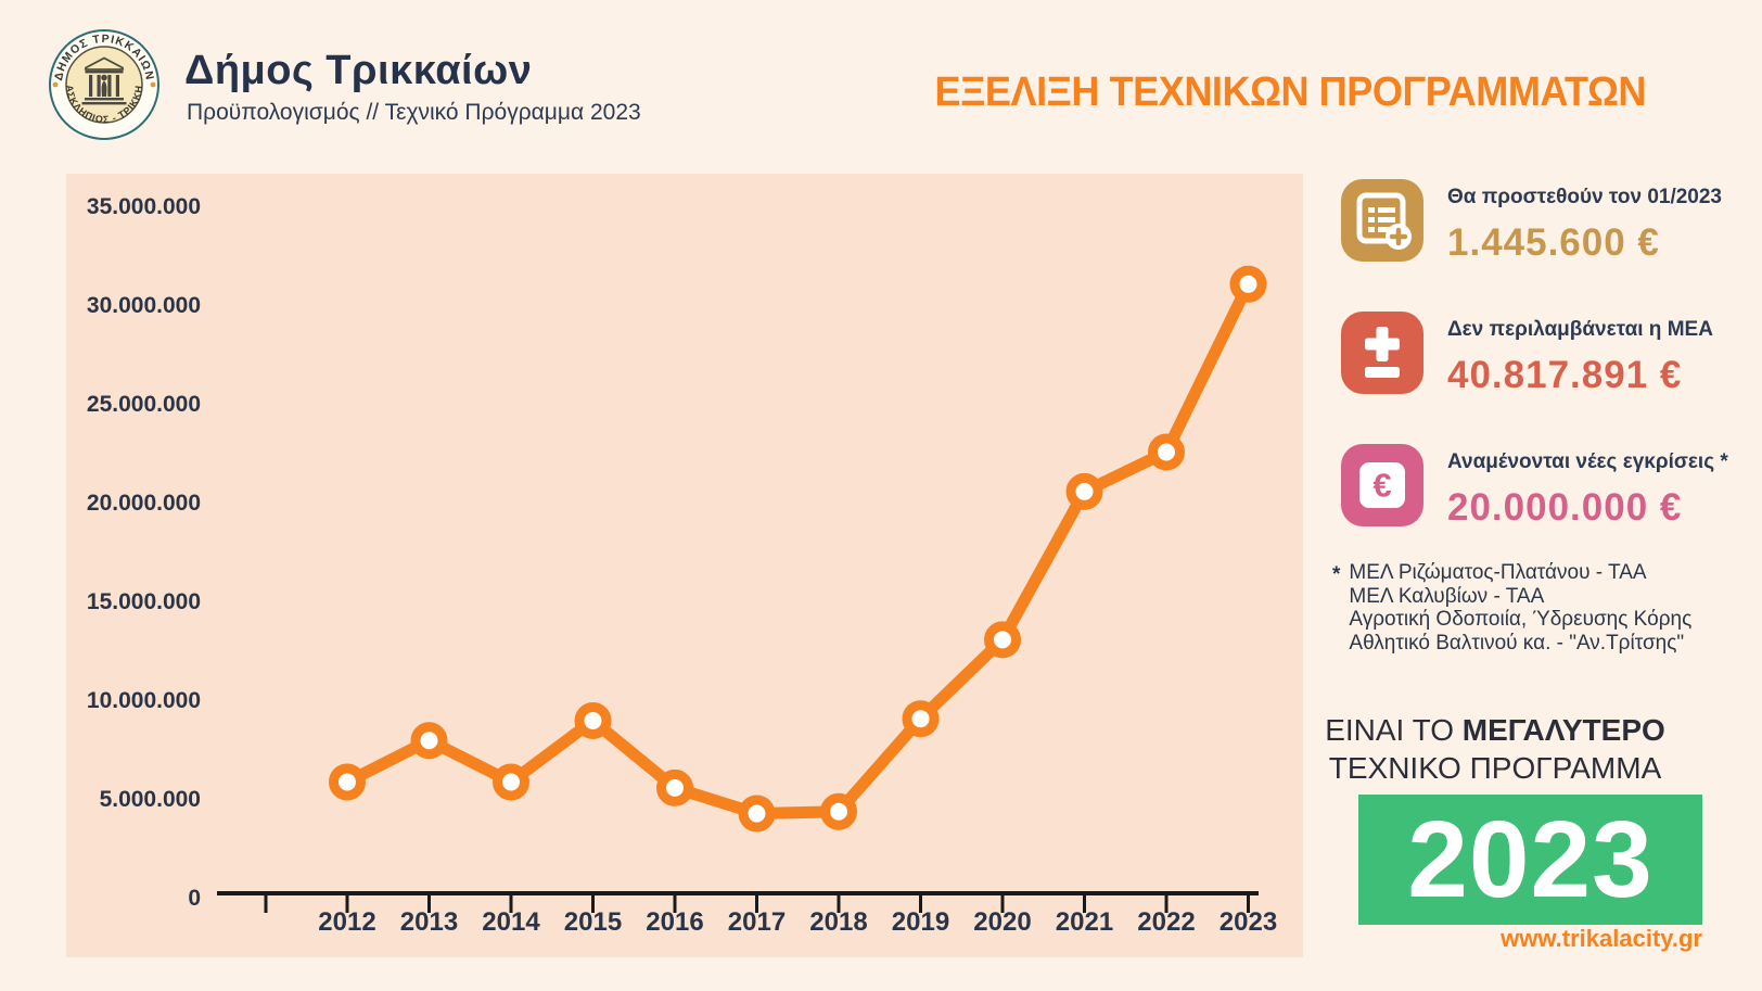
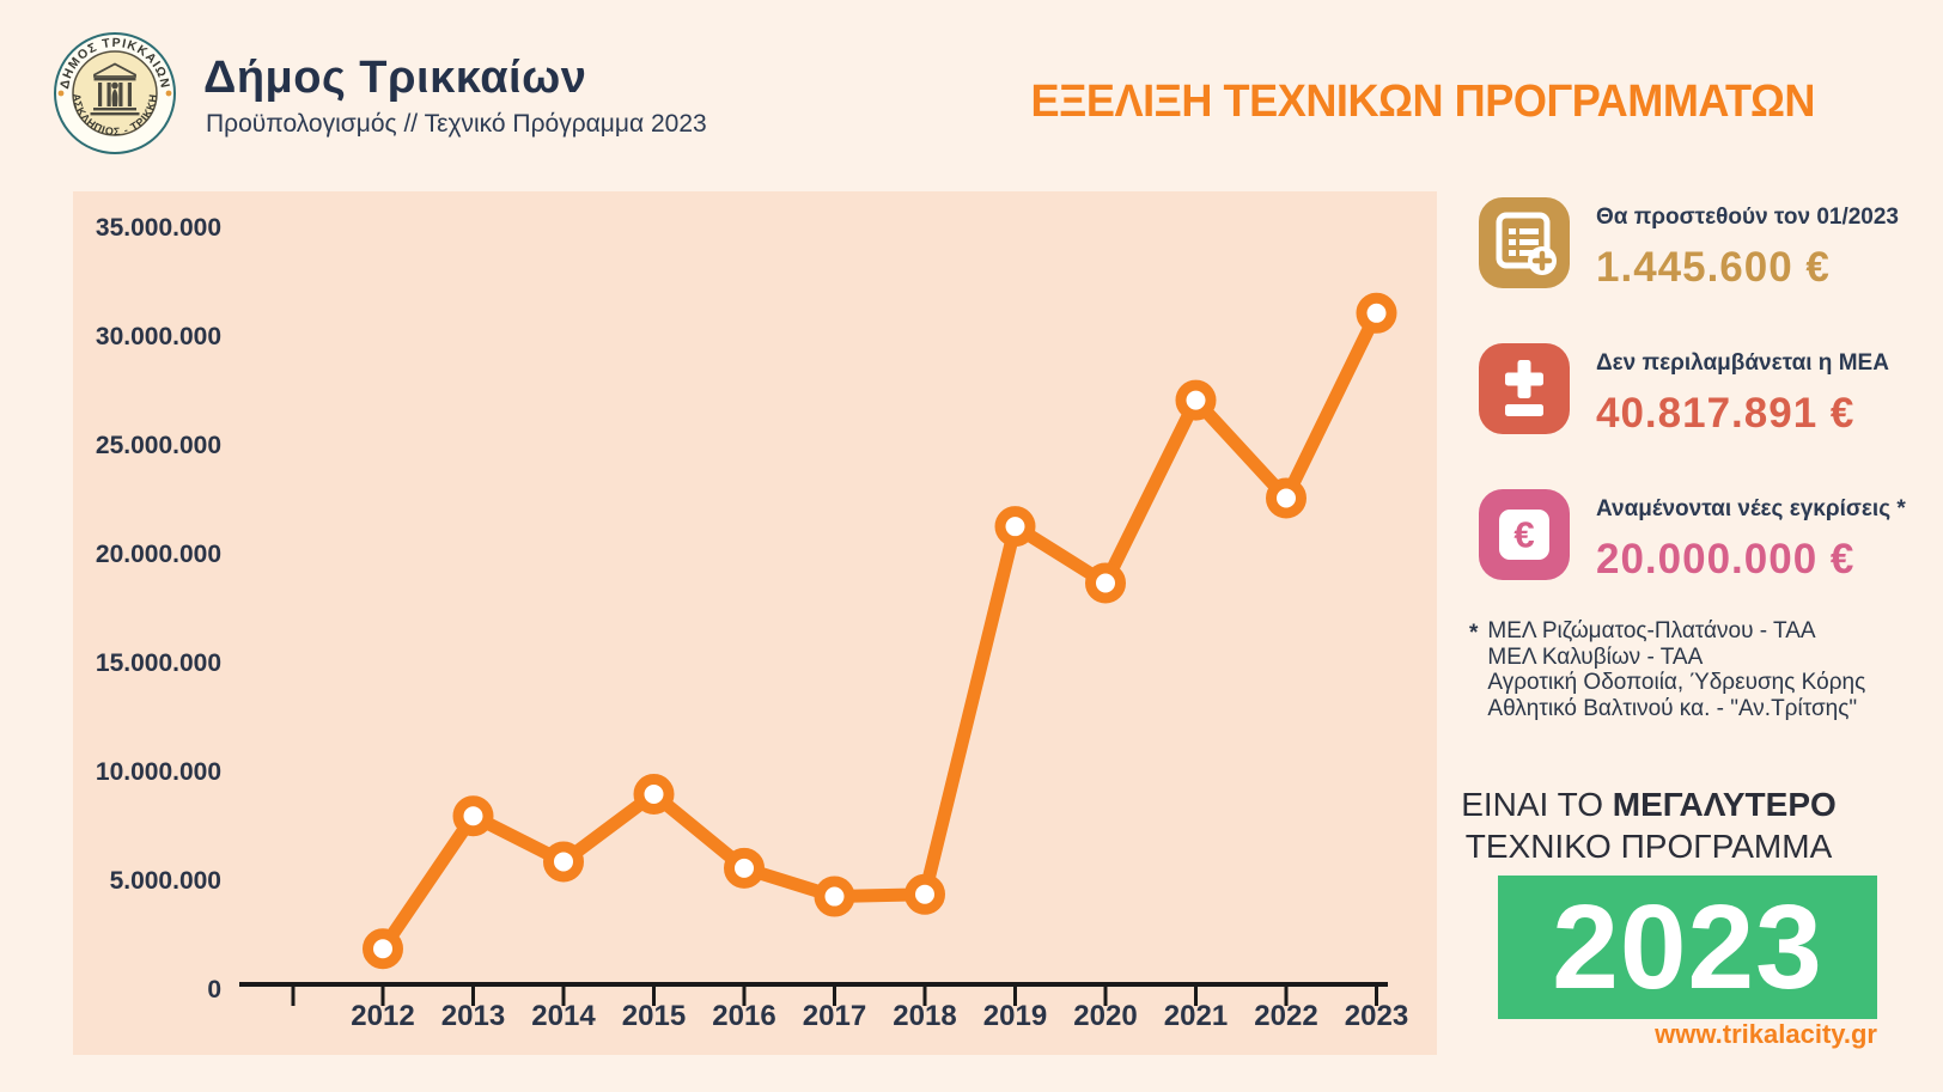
2012: 5800000 -> 1800000
2019: 9000000 -> 21200000
2020: 13000000 -> 18600000
2021: 20500000 -> 27000000
